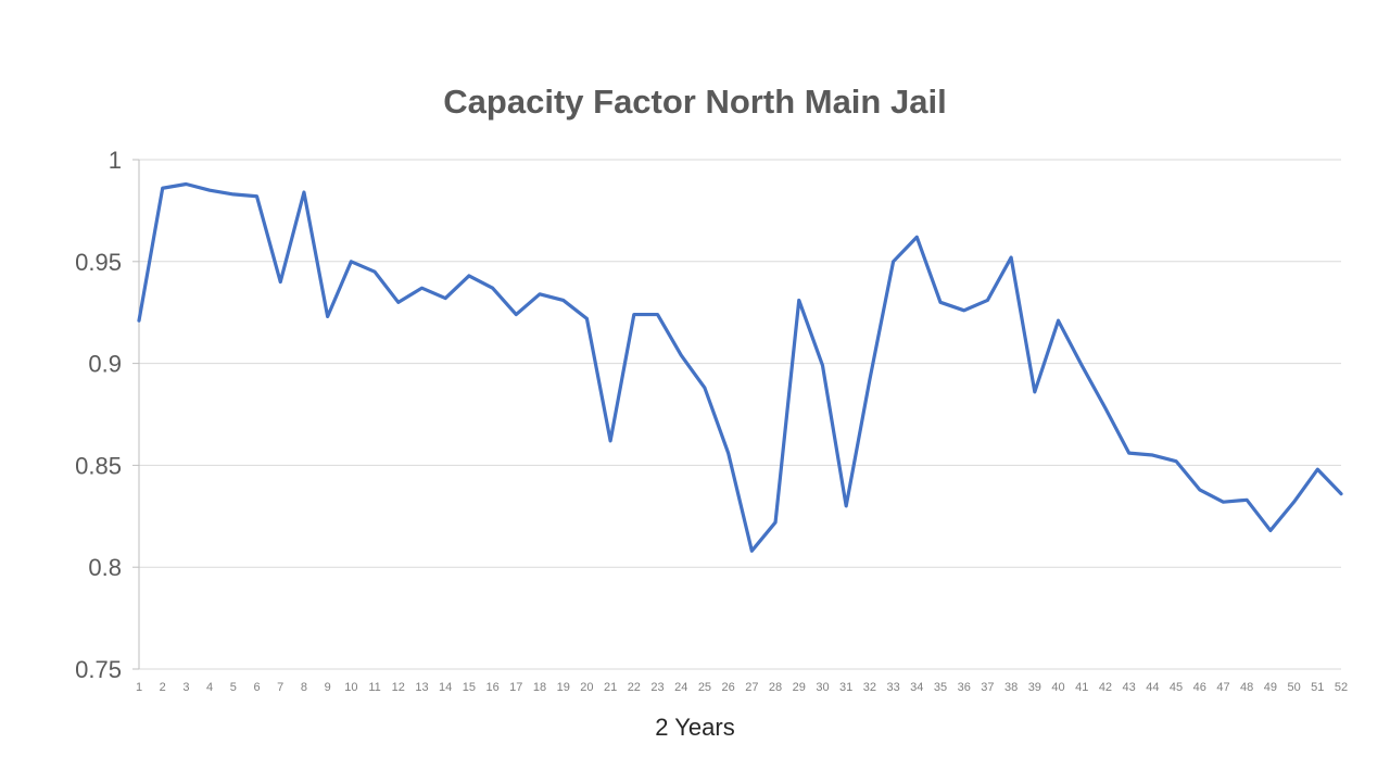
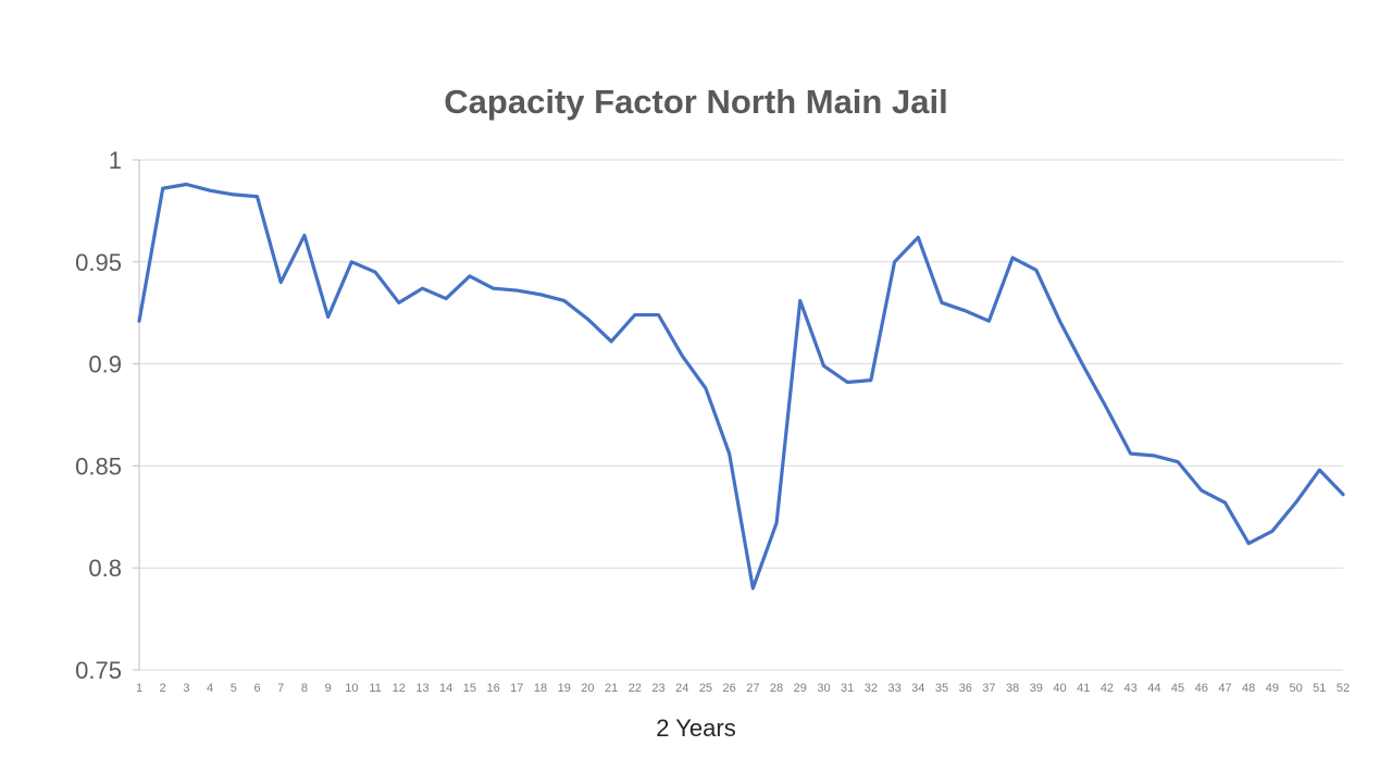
8: 0.984 -> 0.963
17: 0.924 -> 0.936
21: 0.862 -> 0.911
27: 0.808 -> 0.790
31: 0.830 -> 0.891
37: 0.931 -> 0.921
39: 0.886 -> 0.946
48: 0.833 -> 0.812
